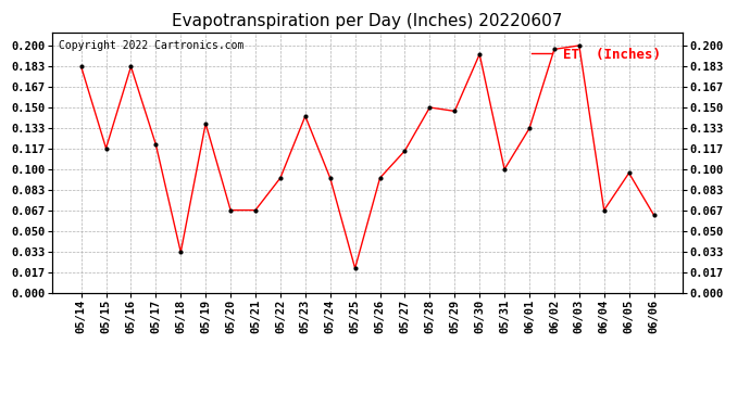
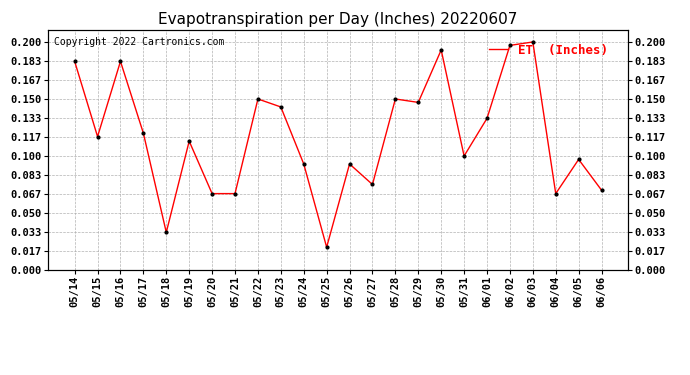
05/19: 0.137 -> 0.113
05/22: 0.093 -> 0.150
05/27: 0.115 -> 0.075
06/06: 0.063 -> 0.070
